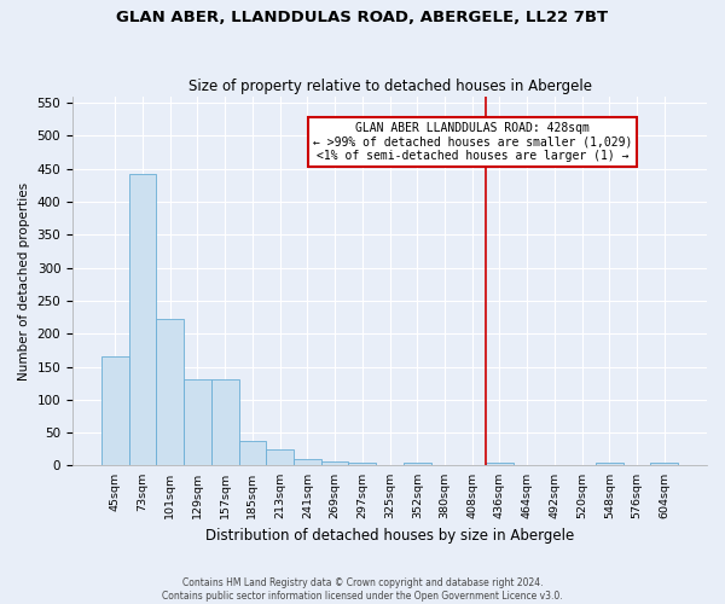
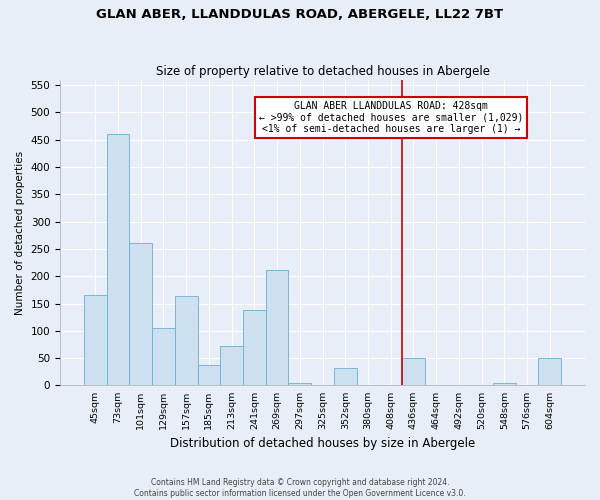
73sqm: 443 -> 460
101sqm: 222 -> 260
129sqm: 130 -> 106
157sqm: 130 -> 164
213sqm: 25 -> 72
241sqm: 10 -> 138
269sqm: 6 -> 212
352sqm: 5 -> 32
436sqm: 5 -> 50
604sqm: 5 -> 50
